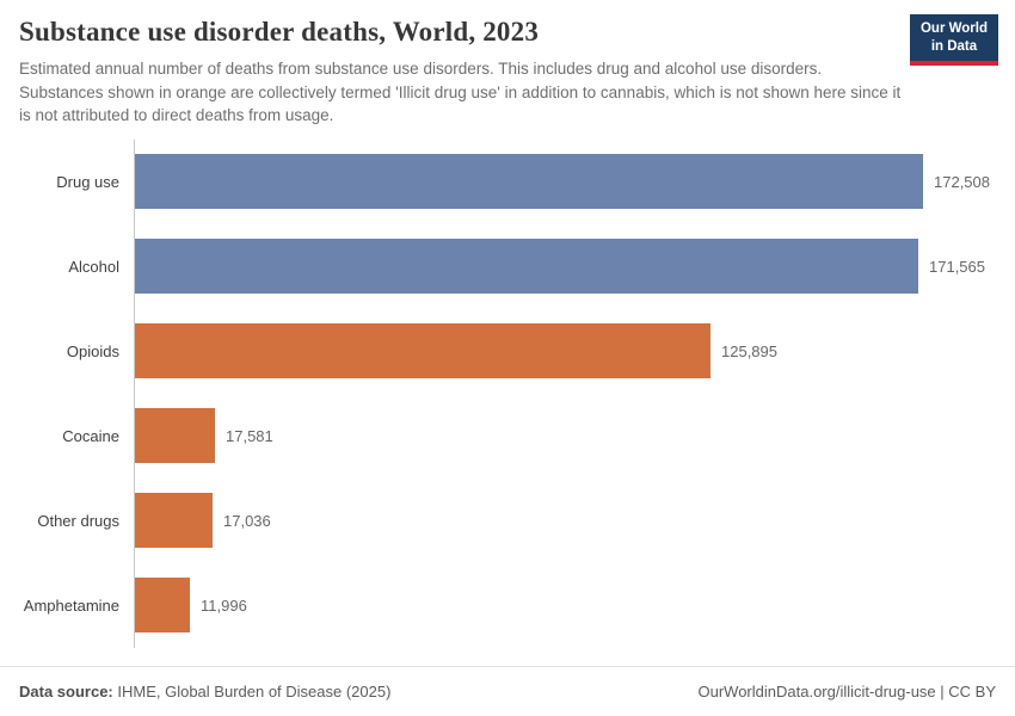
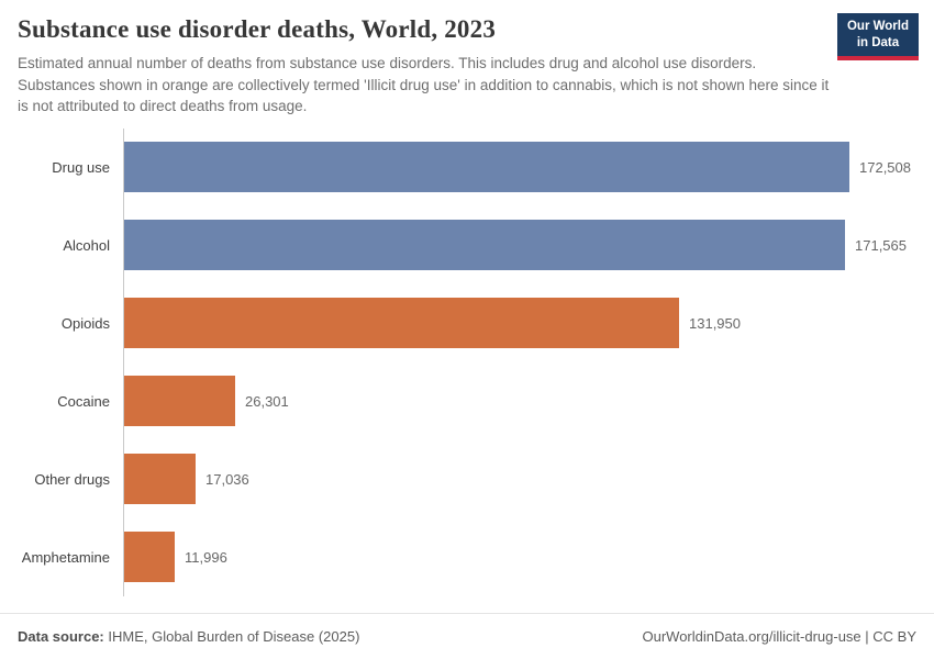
Opioids: 125,895 -> 131,950
Cocaine: 17,581 -> 26,301
